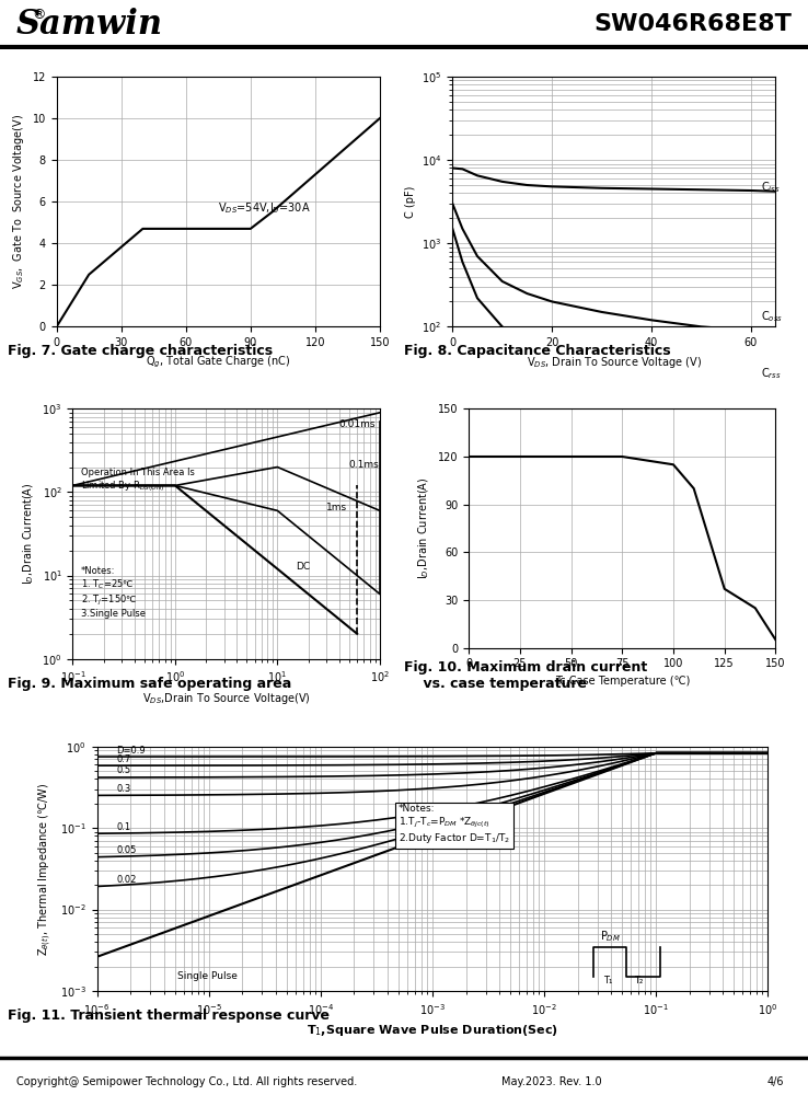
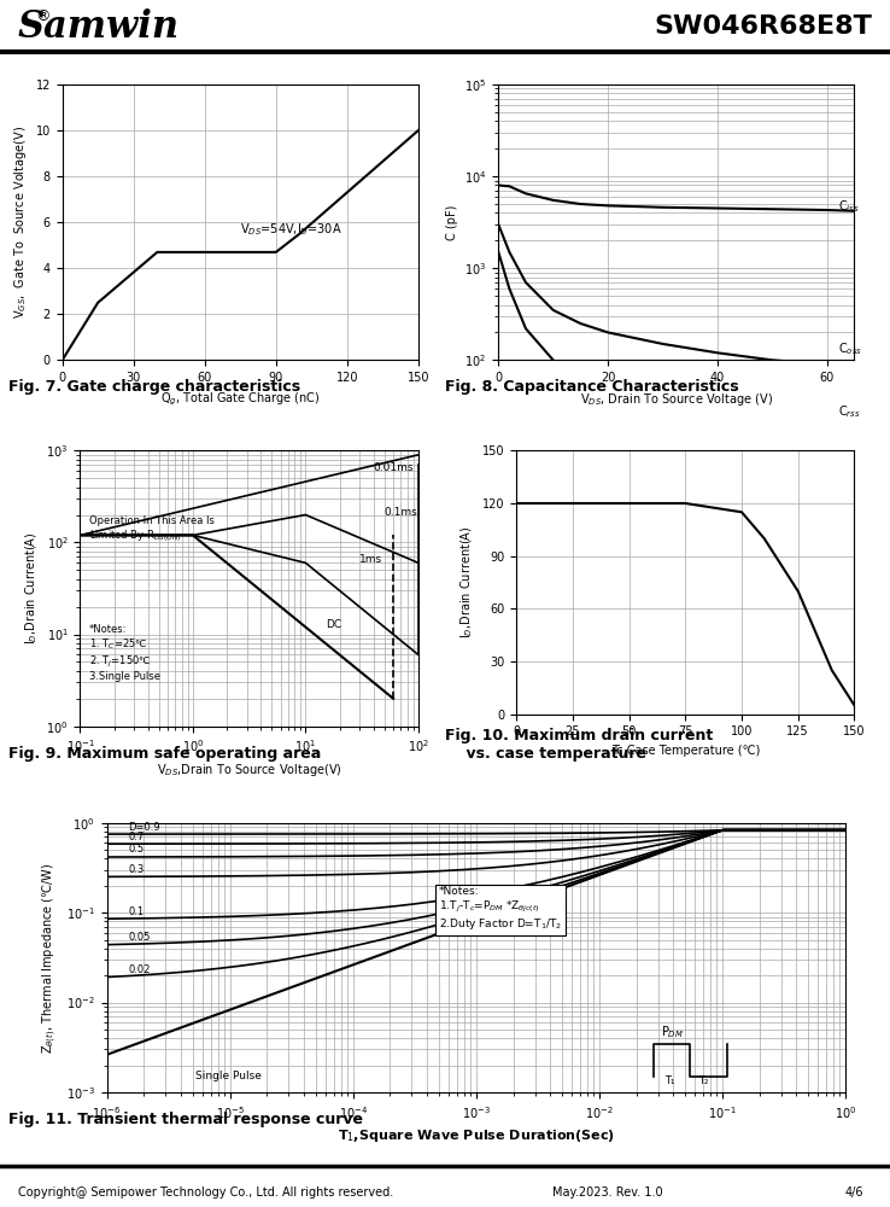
125: 37 -> 70
